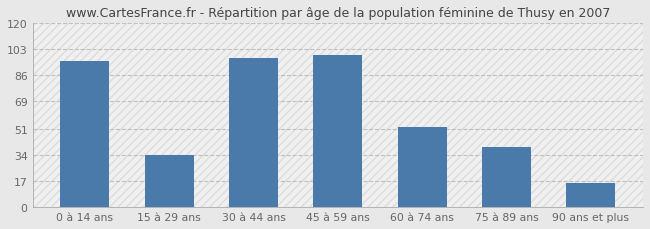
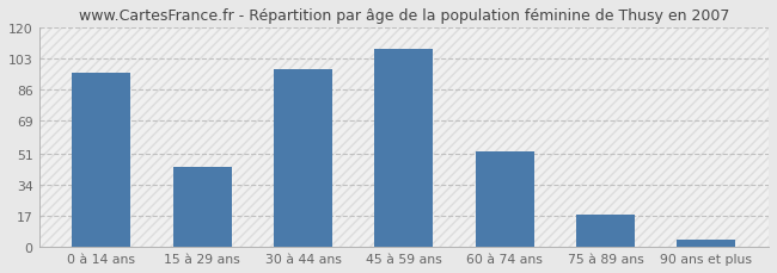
15 à 29 ans: 34 -> 44
45 à 59 ans: 99 -> 108
75 à 89 ans: 39 -> 18
90 ans et plus: 16 -> 4
